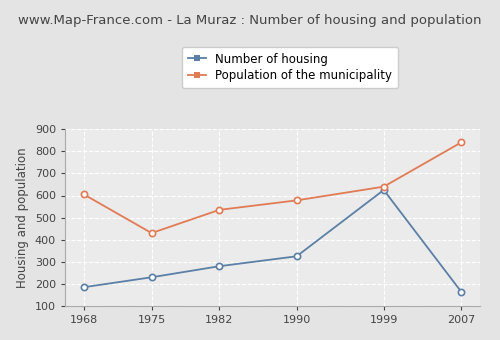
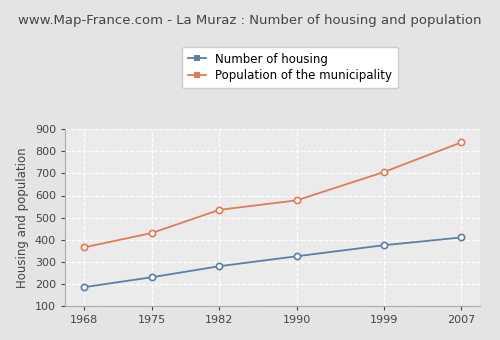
Population of the municipality/1968: 605 -> 365
Number of housing/1999: 625 -> 375
Population of the municipality/1999: 640 -> 706
Number of housing/2007: 165 -> 410
